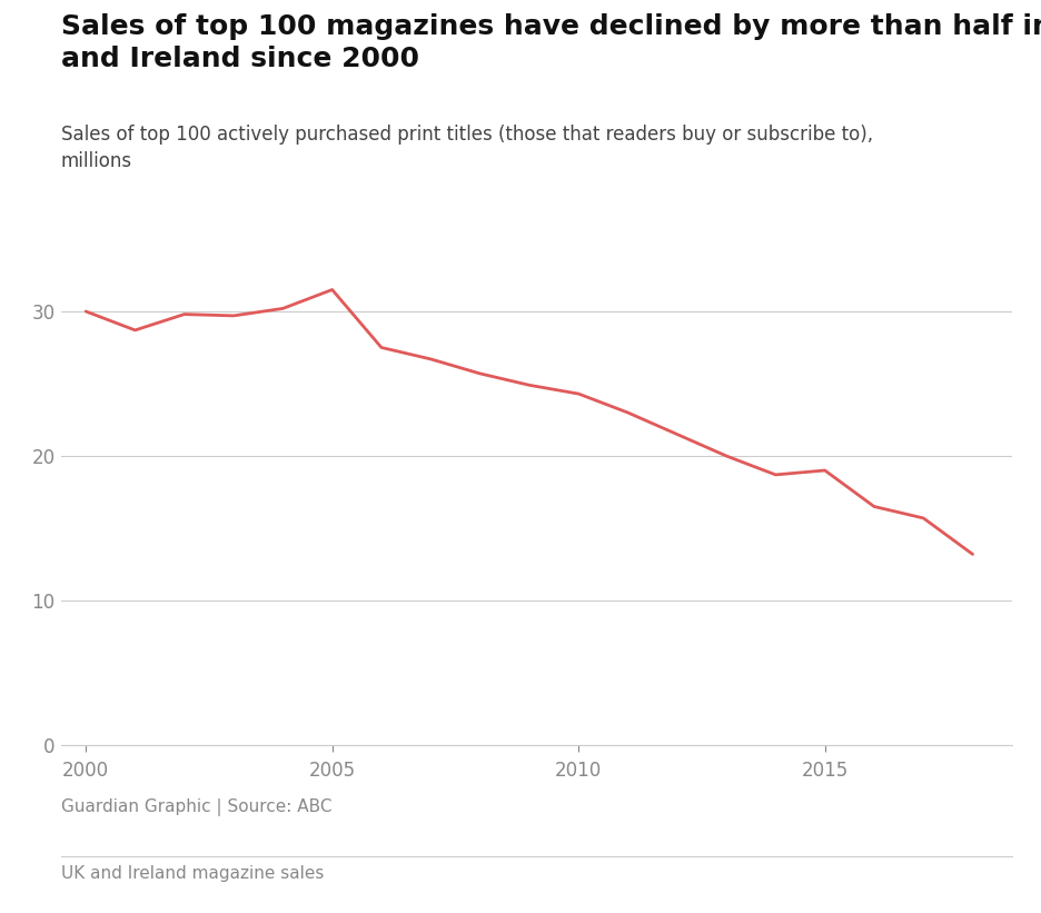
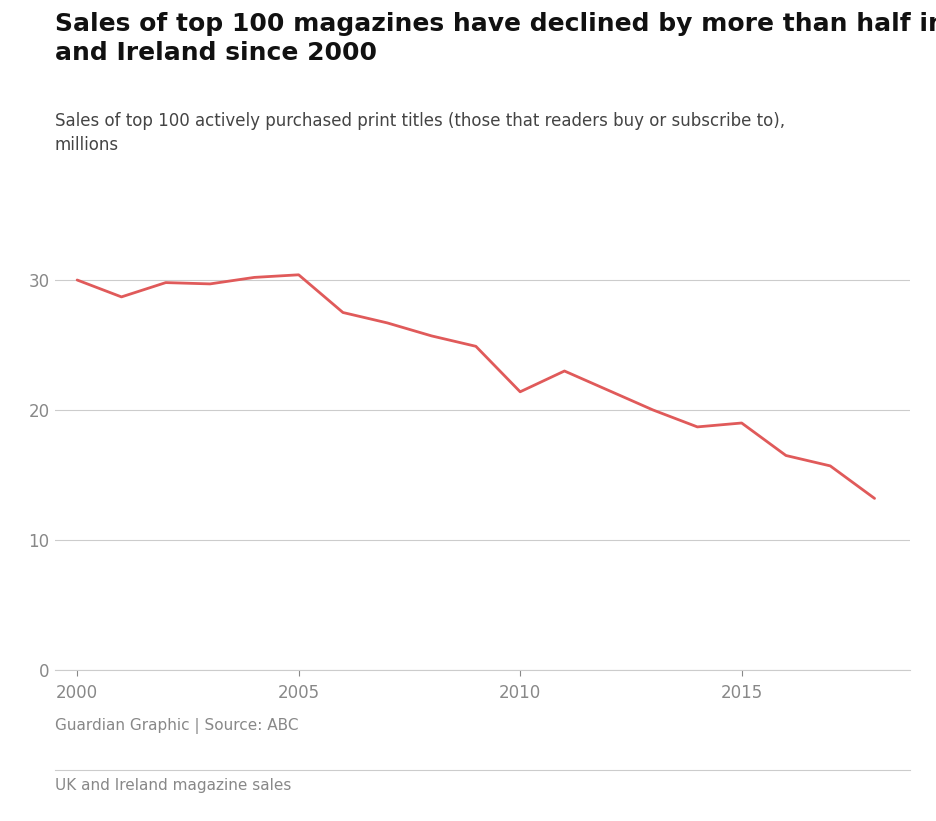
2005: 31.5 -> 30.4
2010: 24.3 -> 21.4
